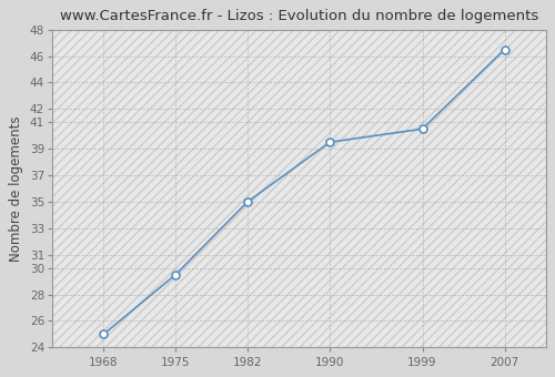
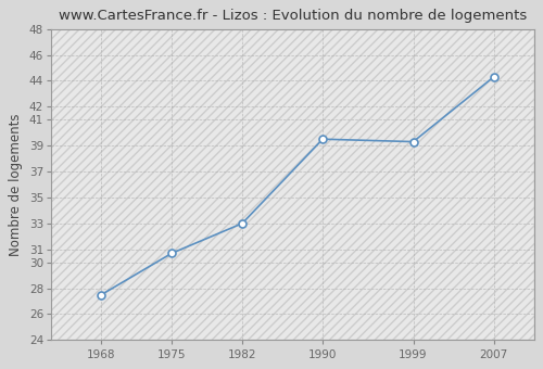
1968: 25.0 -> 27.5
1975: 29.5 -> 30.7
1982: 35.0 -> 33.0
1999: 40.5 -> 39.3
2007: 46.5 -> 44.3
